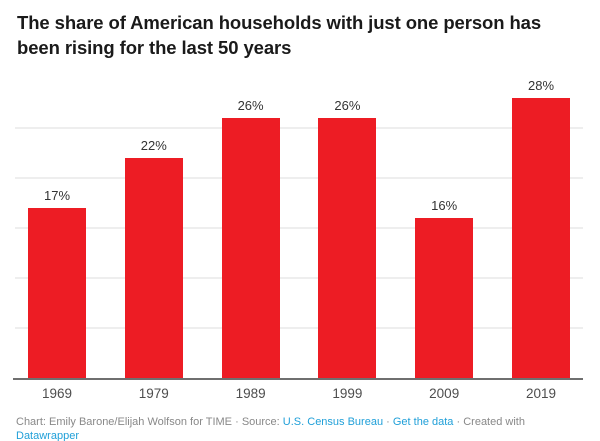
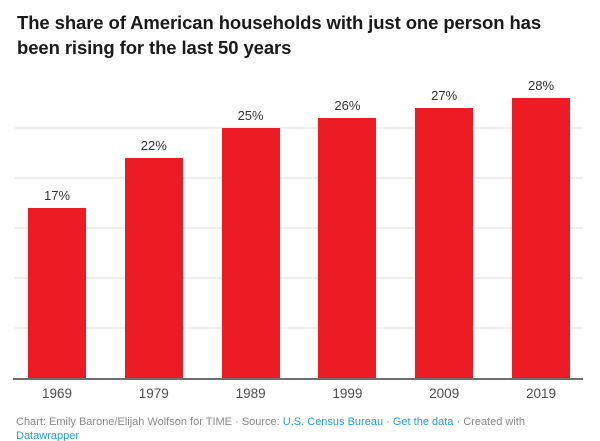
1989: 26% -> 25%
2009: 16% -> 27%
